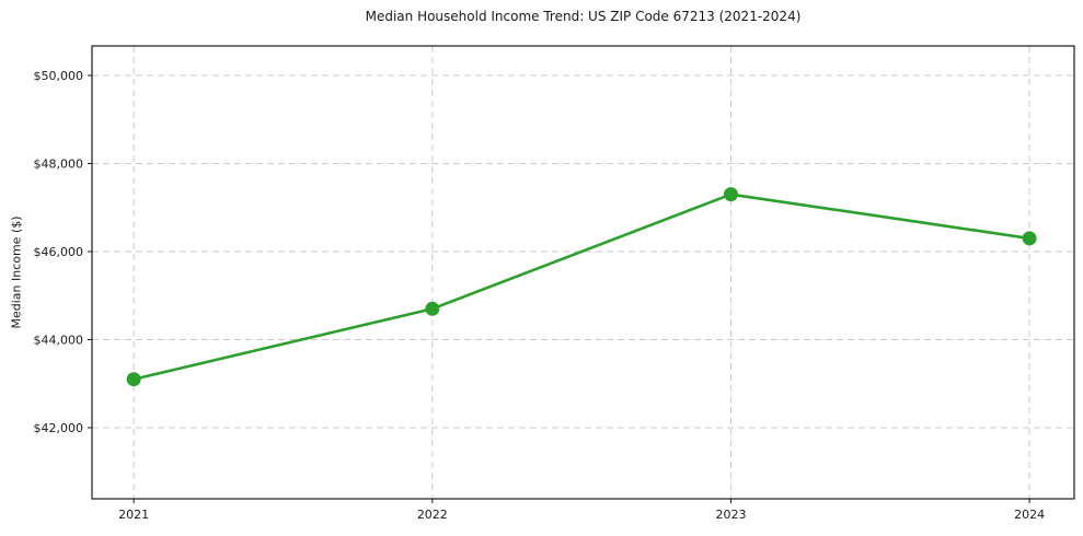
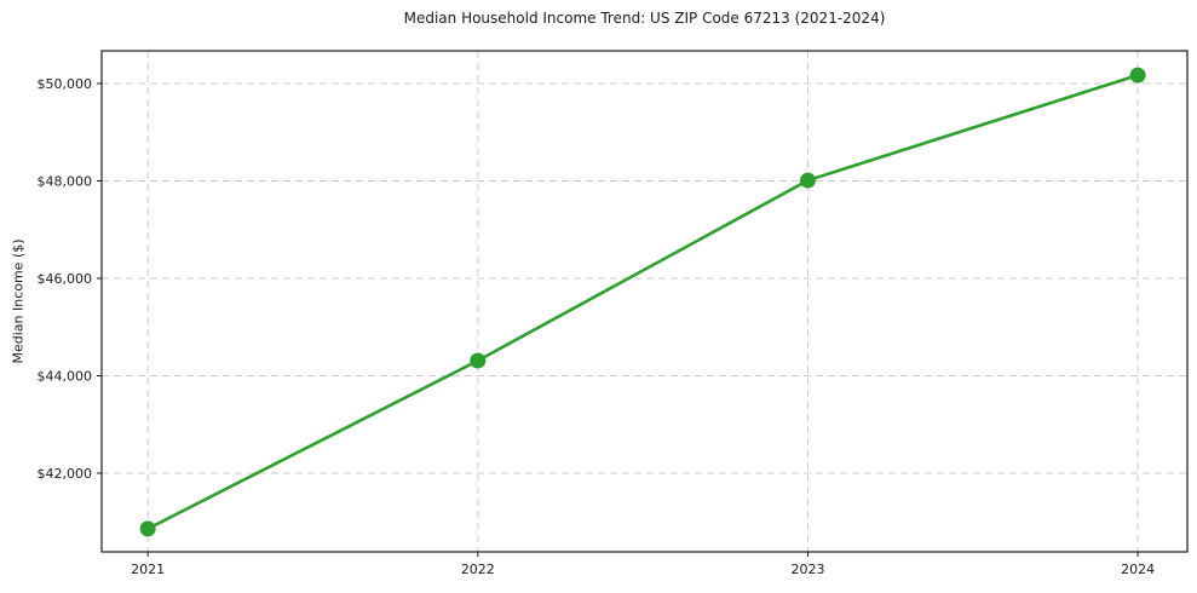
2021: $43100 -> $40900
2022: $44700 -> $44300
2023: $47300 -> $48000
2024: $46300 -> $50200
